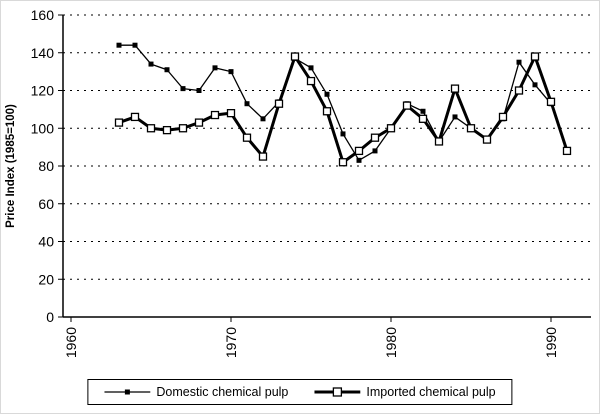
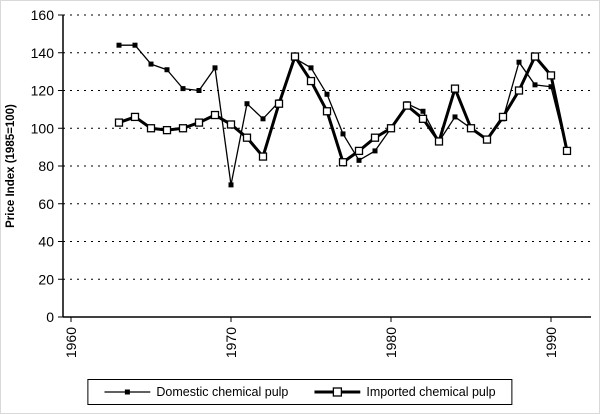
Domestic chemical pulp/1970: 130 -> 70
Imported chemical pulp/1970: 108 -> 102
Domestic chemical pulp/1990: 113 -> 122
Imported chemical pulp/1990: 114 -> 128
